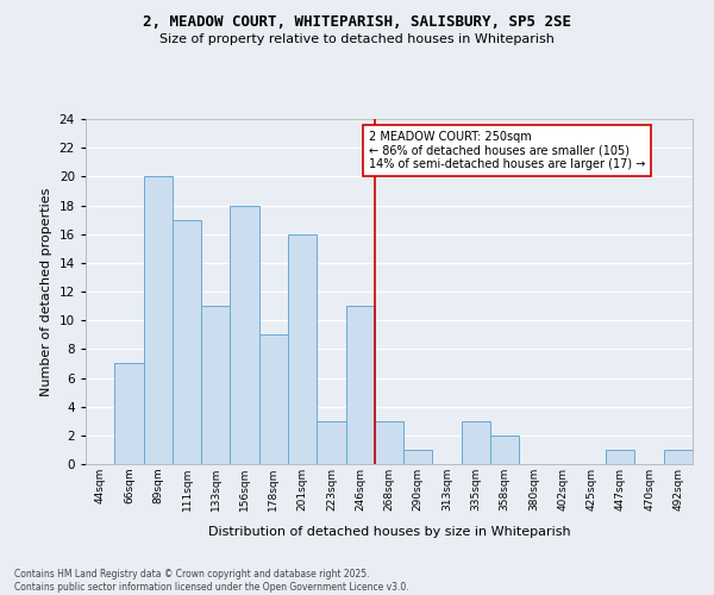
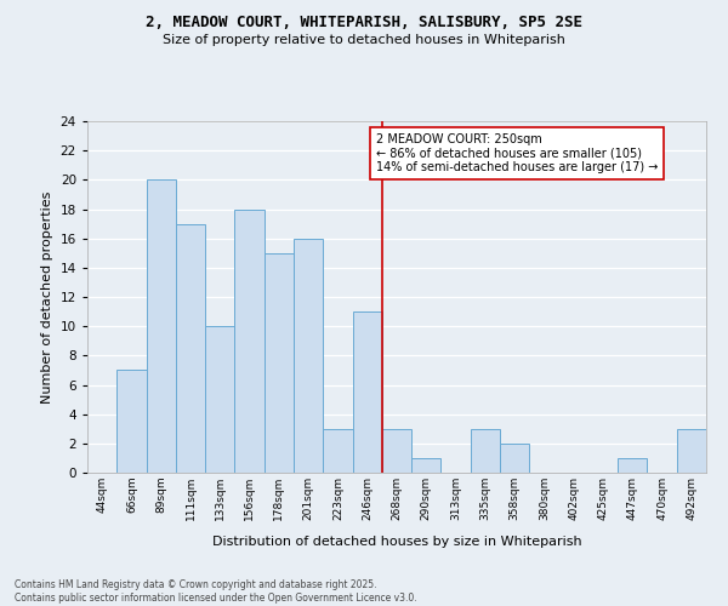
133sqm: 11 -> 10
178sqm: 9 -> 15
492sqm: 1 -> 3
